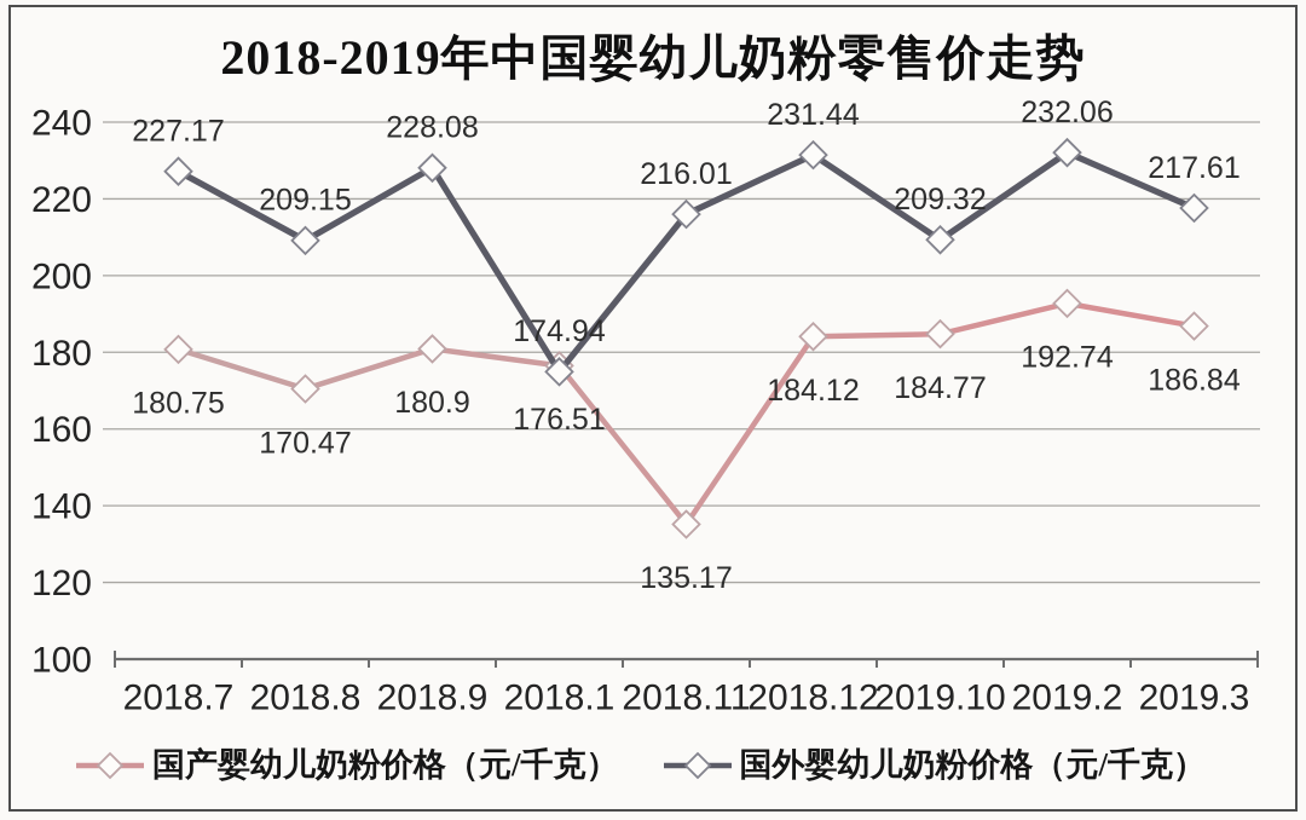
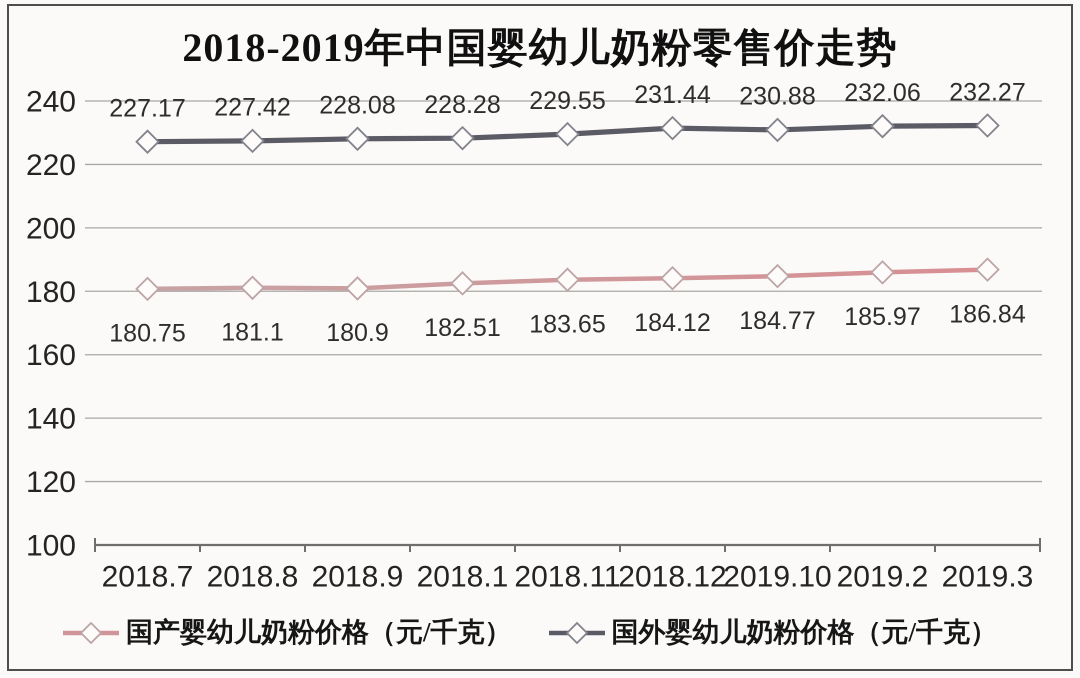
国产婴幼儿奶粉价格（元/千克）/2018.8: 170.47 -> 181.1
国外婴幼儿奶粉价格（元/千克）/2018.8: 209.15 -> 227.42
国产婴幼儿奶粉价格（元/千克）/2018.1: 176.51 -> 182.51
国外婴幼儿奶粉价格（元/千克）/2018.1: 174.94 -> 228.28
国产婴幼儿奶粉价格（元/千克）/2018.11: 135.17 -> 183.65
国外婴幼儿奶粉价格（元/千克）/2018.11: 216.01 -> 229.55
国外婴幼儿奶粉价格（元/千克）/2019.10: 209.32 -> 230.88
国产婴幼儿奶粉价格（元/千克）/2019.2: 192.74 -> 185.97
国外婴幼儿奶粉价格（元/千克）/2019.3: 217.61 -> 232.27
